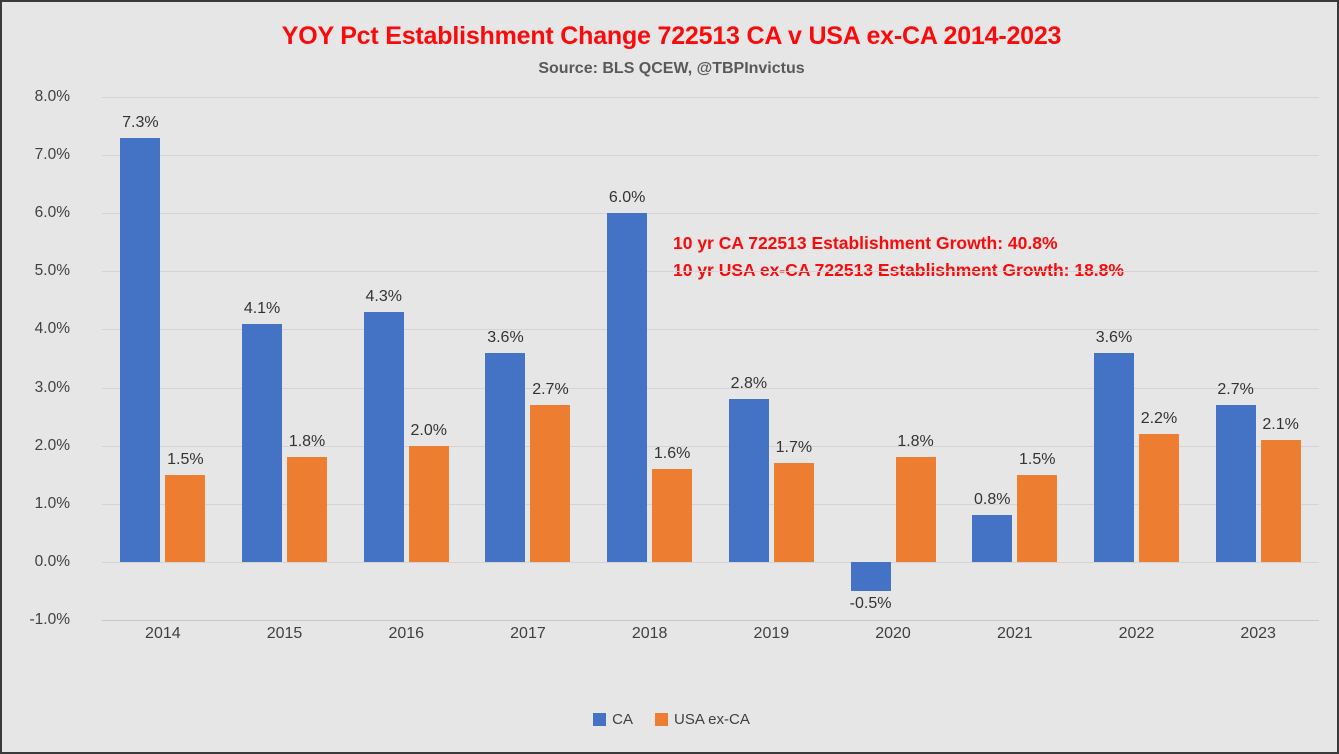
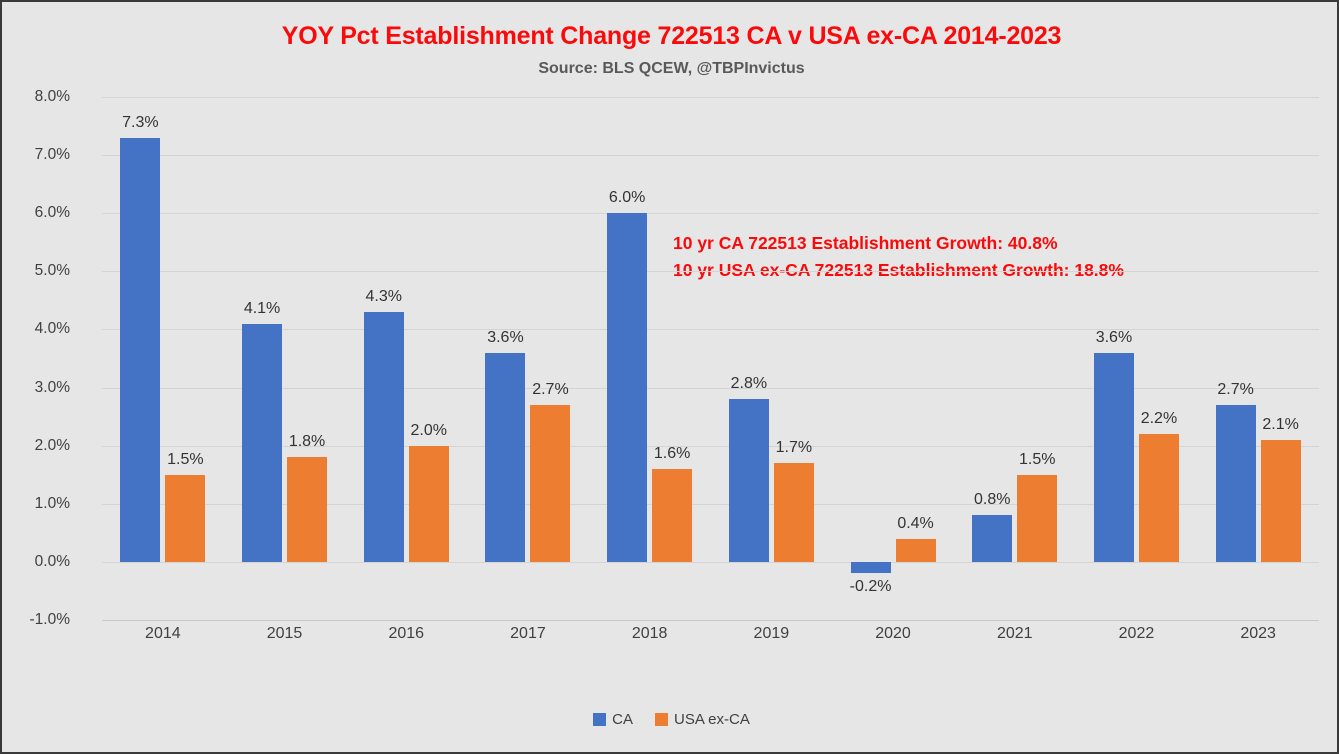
CA/2020: -0.5% -> -0.2%
USA ex-CA/2020: 1.8% -> 0.4%
